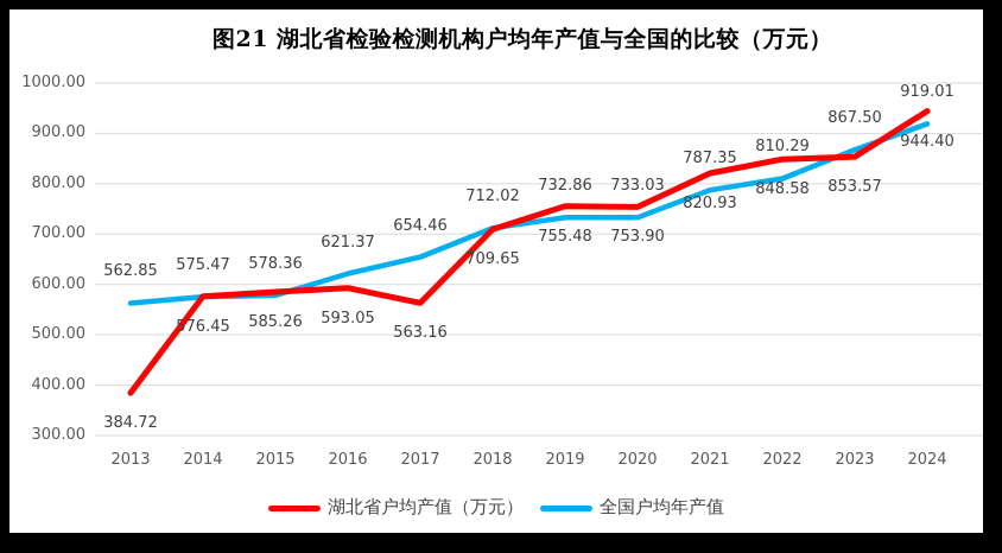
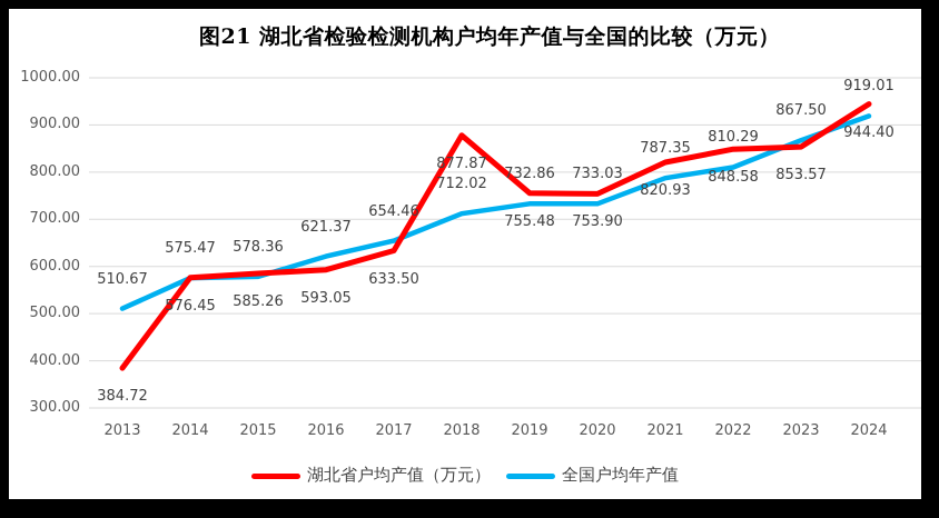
全国户均年产值/2013: 562.85 -> 510.67
湖北省户均产值（万元）/2017: 563.16 -> 633.50
湖北省户均产值（万元）/2018: 709.65 -> 877.87
